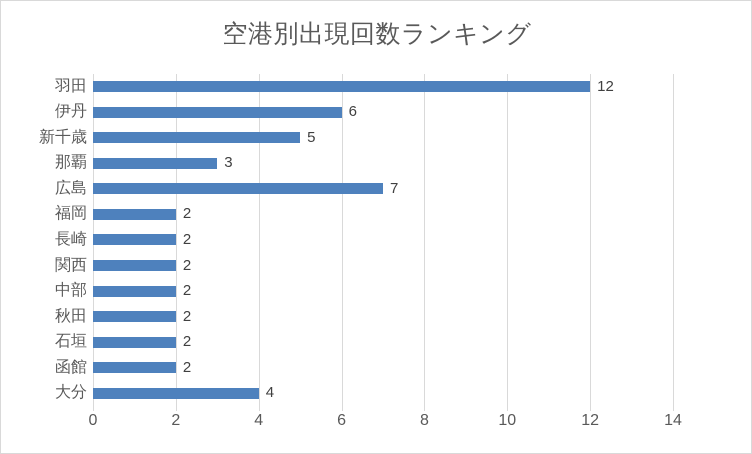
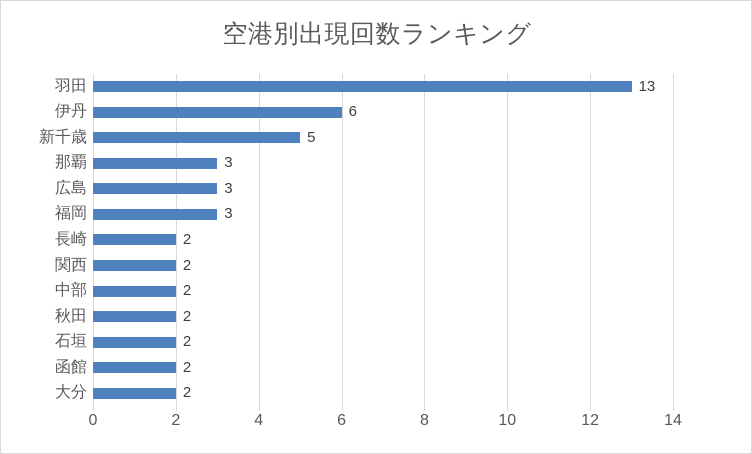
羽田: 12 -> 13
広島: 7 -> 3
福岡: 2 -> 3
大分: 4 -> 2
